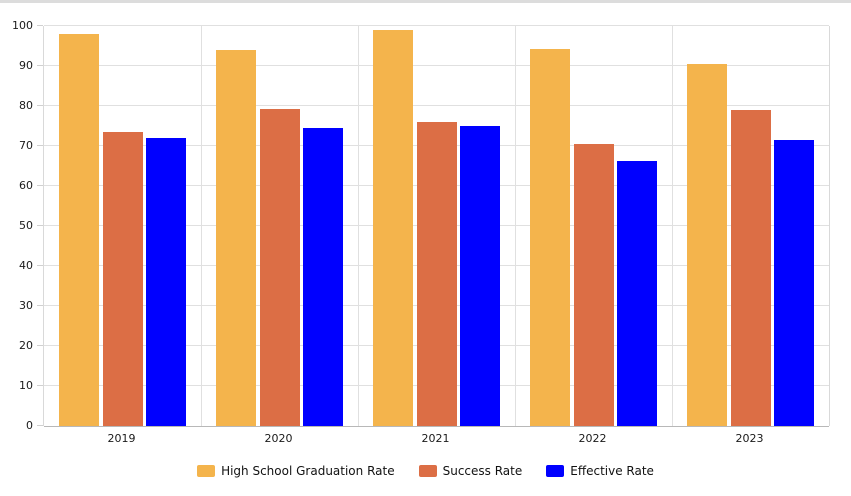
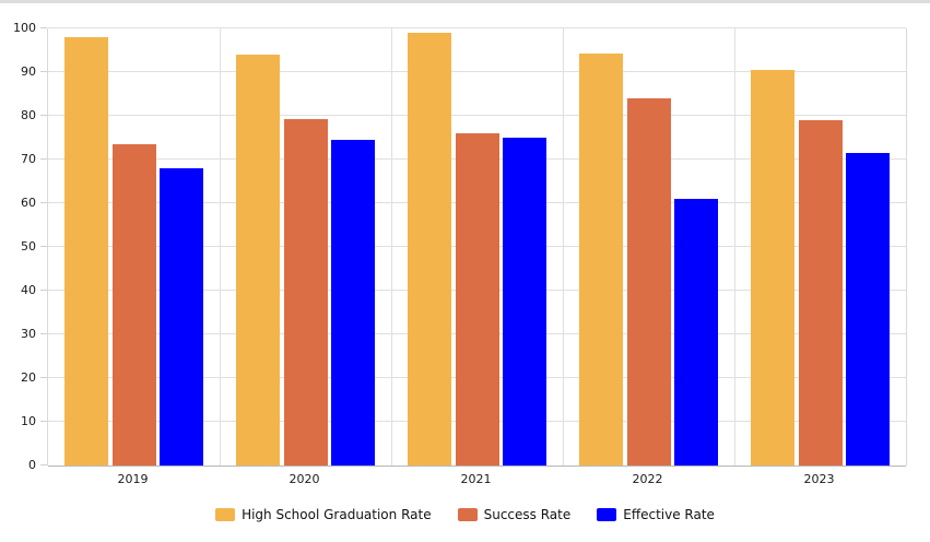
Effective Rate/2019: 72 -> 68
Success Rate/2022: 70 -> 84
Effective Rate/2022: 66 -> 61
